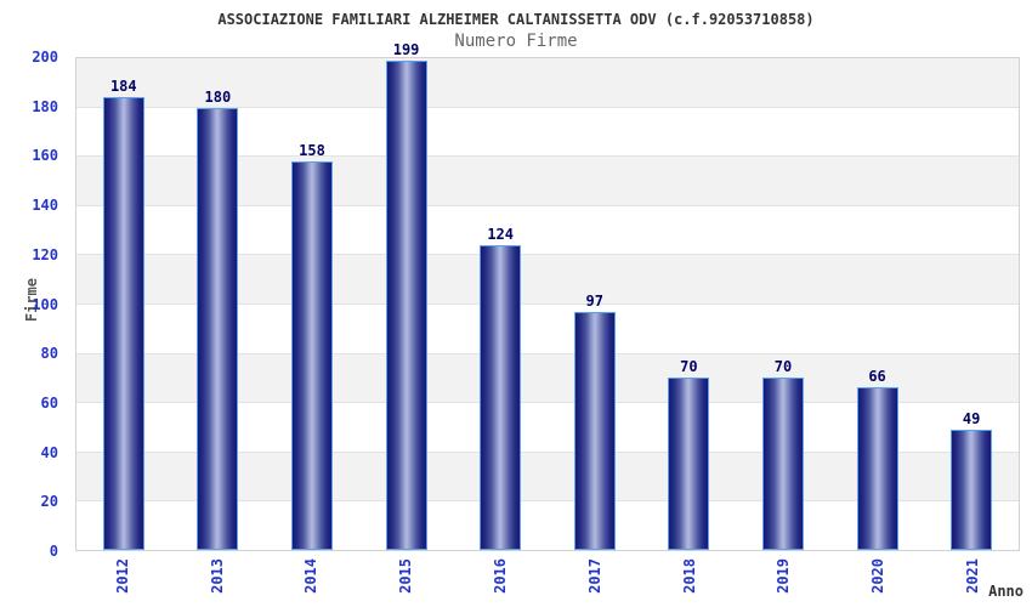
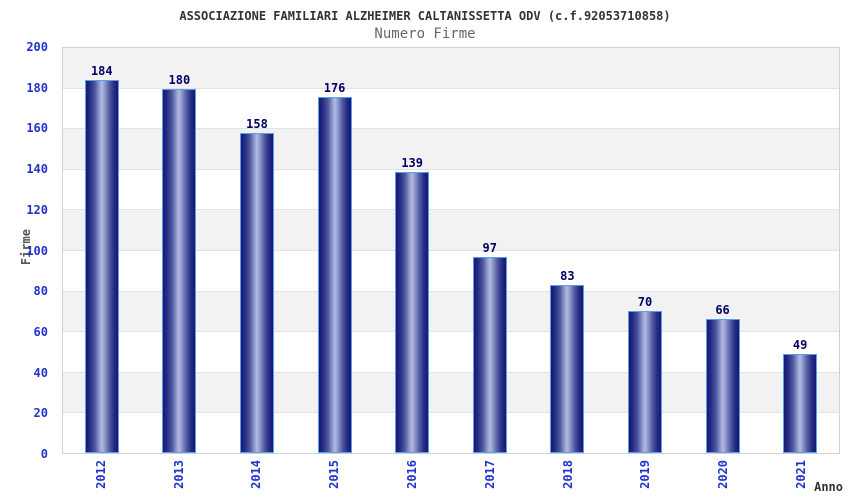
2015: 199 -> 176
2016: 124 -> 139
2018: 70 -> 83
